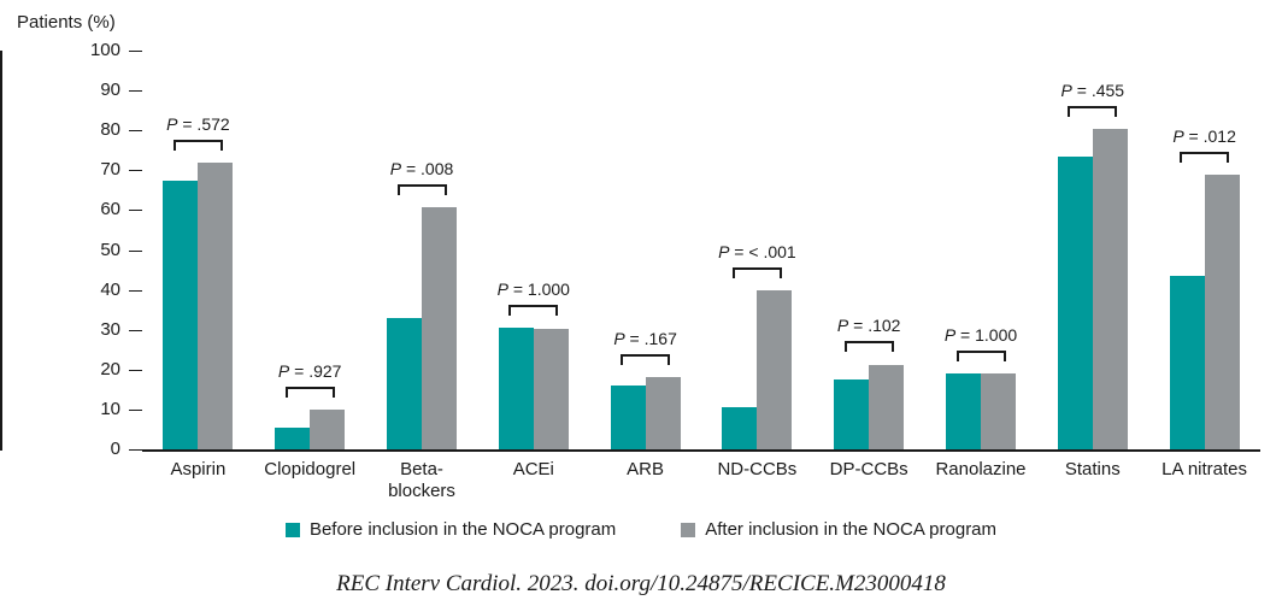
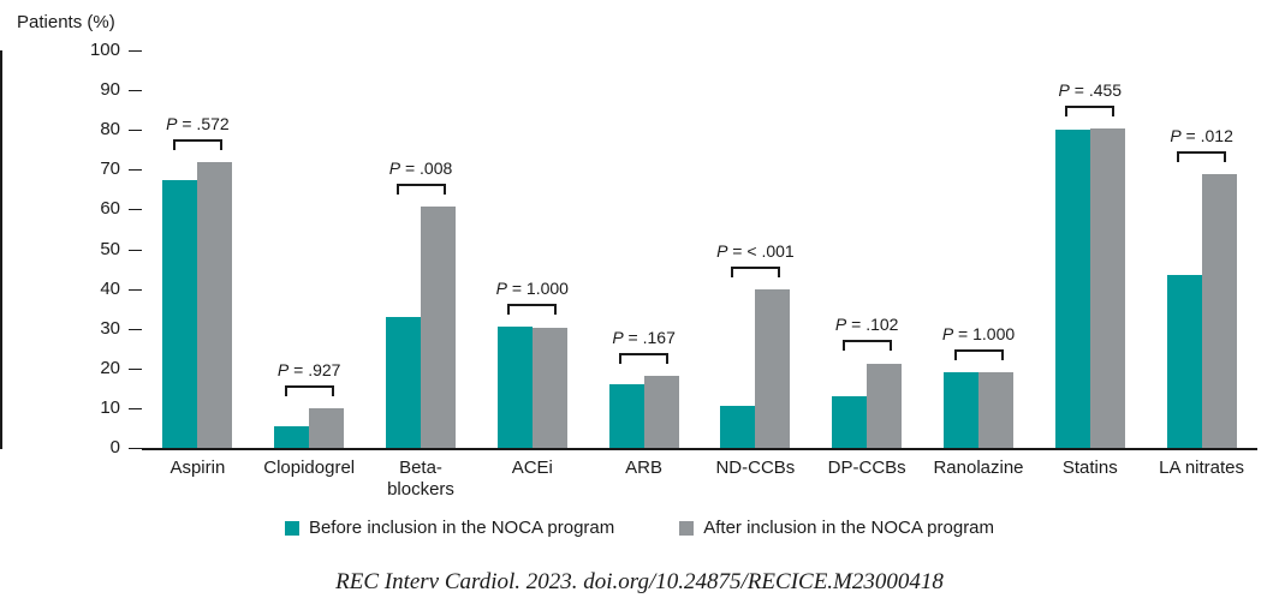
Before inclusion in the NOCA program/DP-CCBs: 18 -> 13
Before inclusion in the NOCA program/Statins: 74 -> 80
